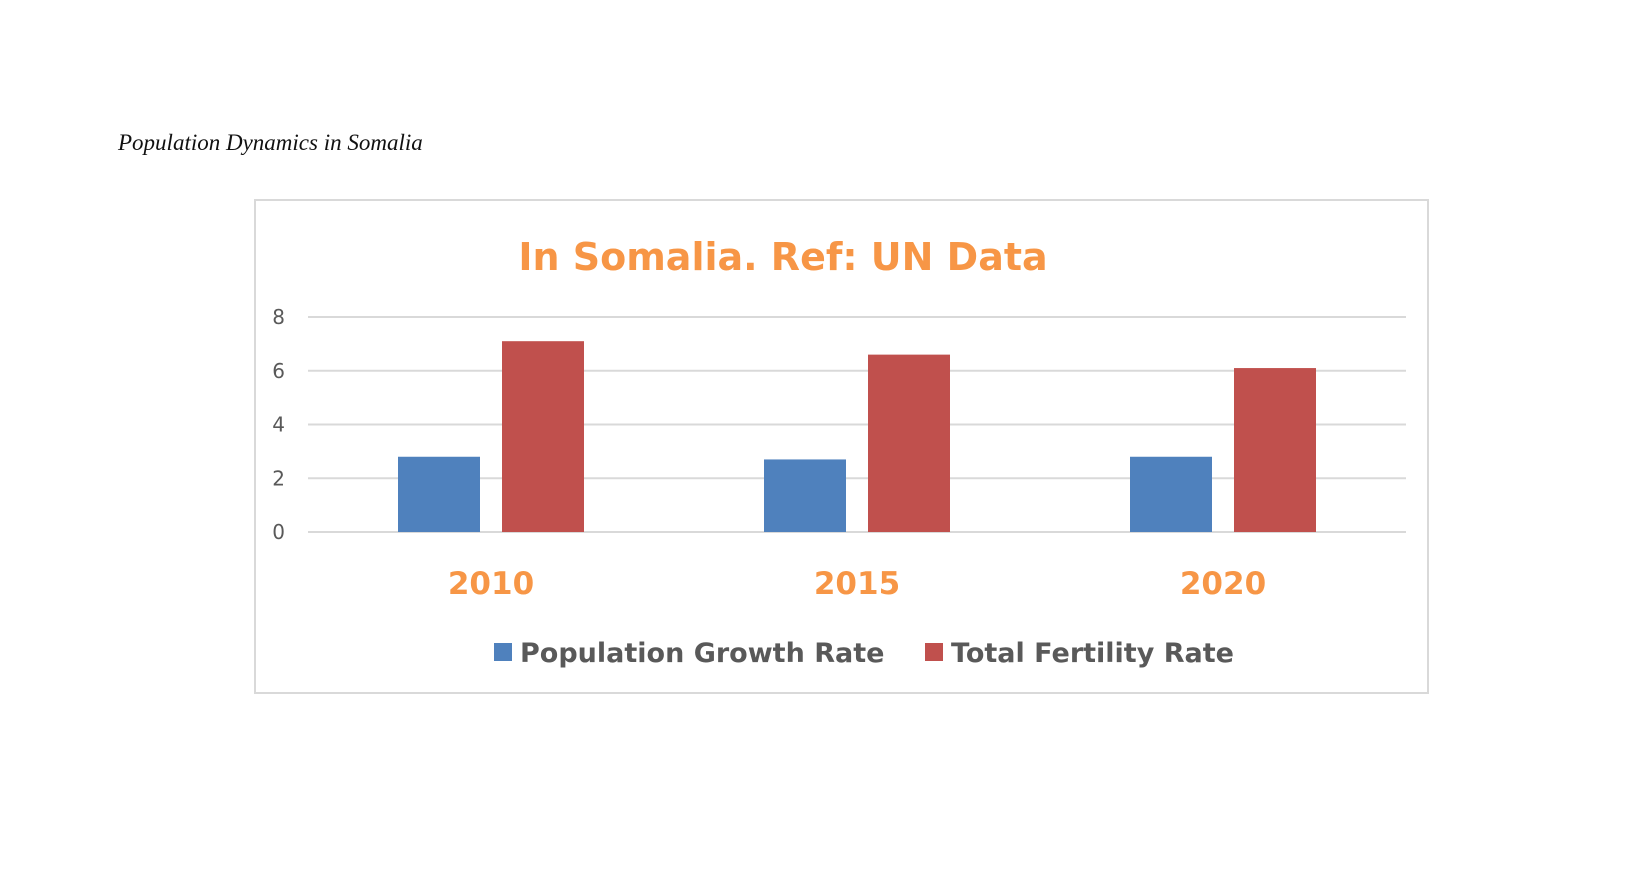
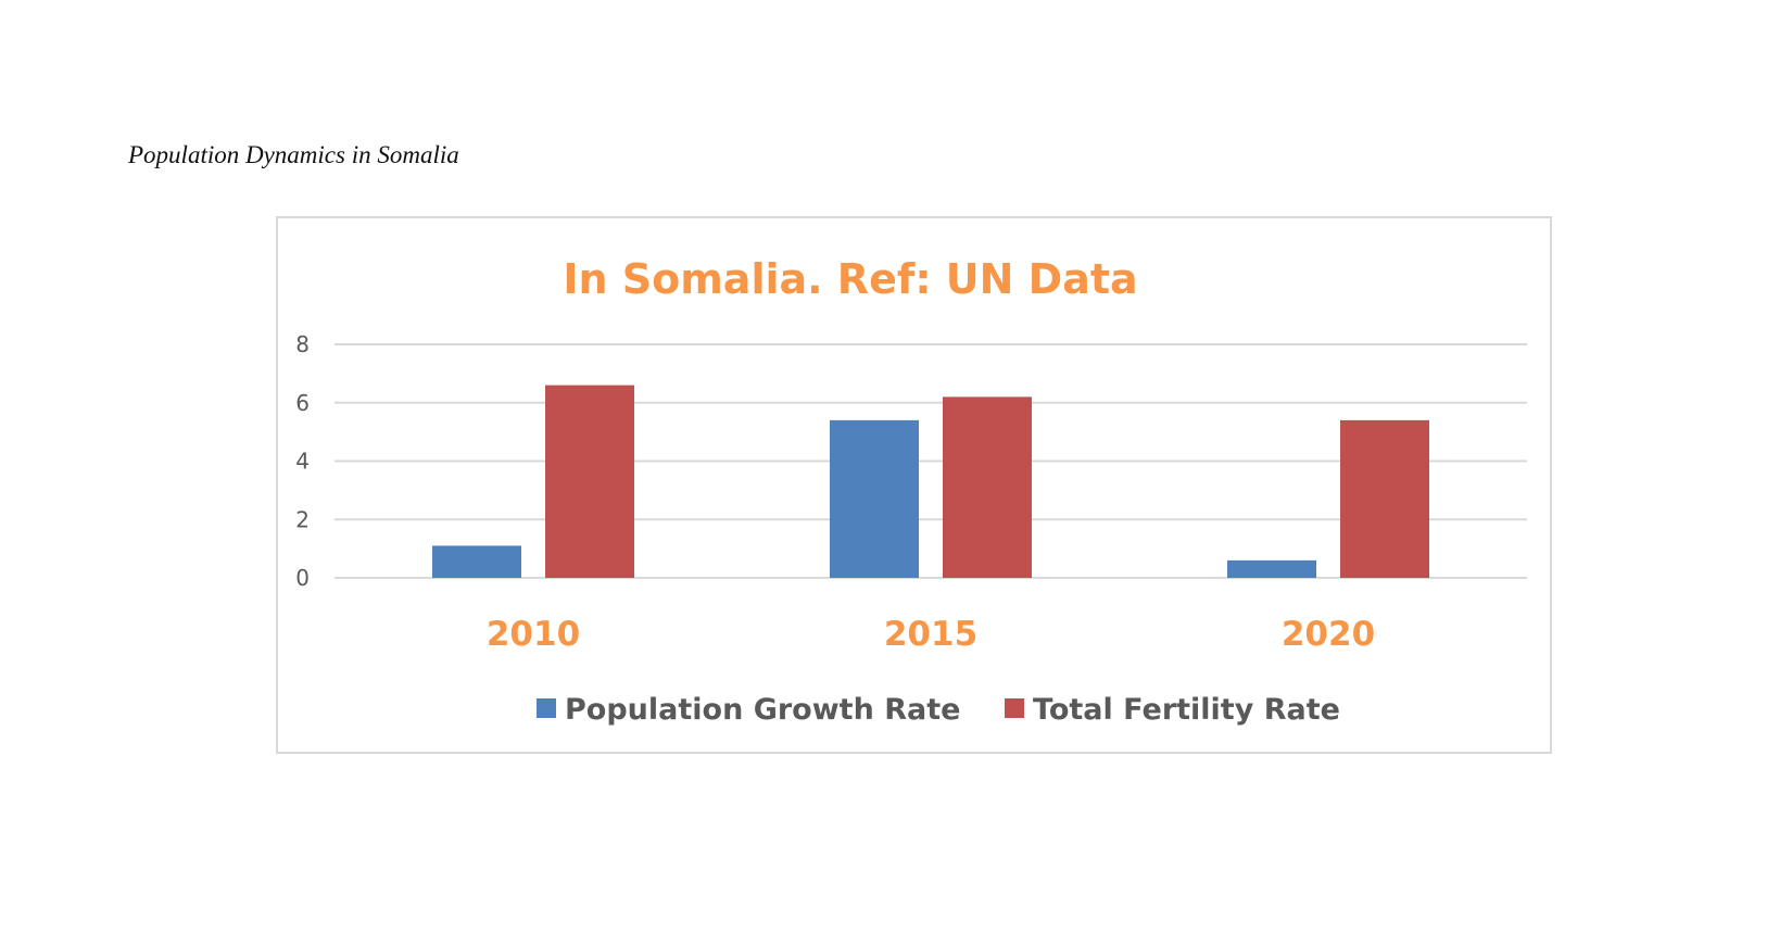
Population Growth Rate/2010: 2.8 -> 1.1
Total Fertility Rate/2010: 7.1 -> 6.6
Population Growth Rate/2015: 2.7 -> 5.4
Total Fertility Rate/2015: 6.6 -> 6.2
Population Growth Rate/2020: 2.8 -> 0.6
Total Fertility Rate/2020: 6.1 -> 5.4
